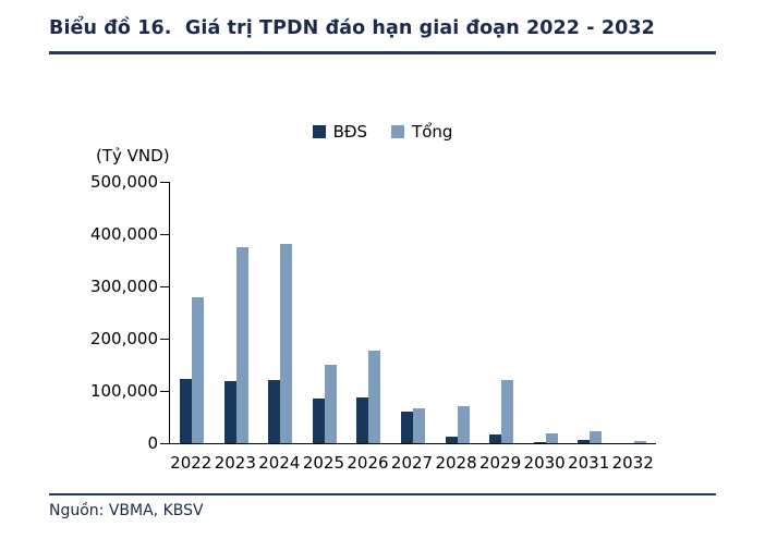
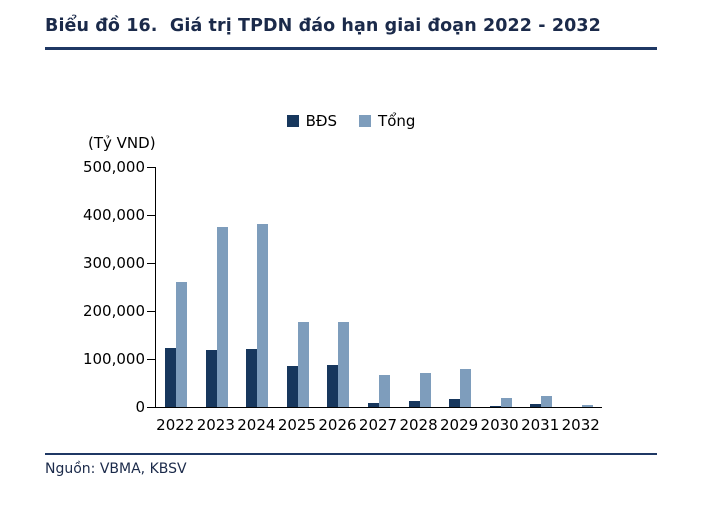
Tổng/2022: 280000 -> 260000
Tổng/2025: 150000 -> 180000
BĐS/2027: 60000 -> 10000
Tổng/2029: 120000 -> 80000
